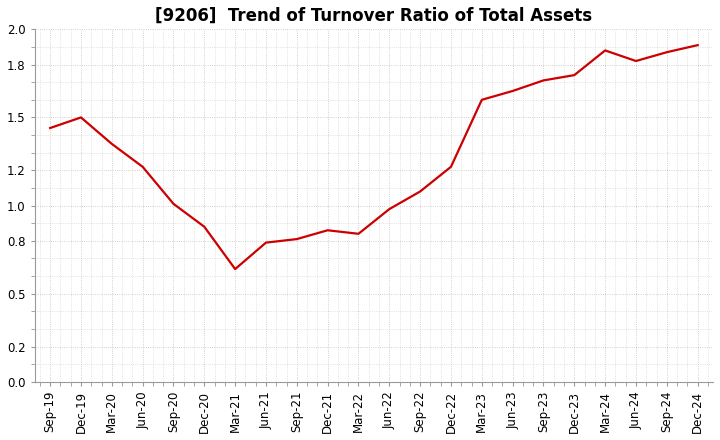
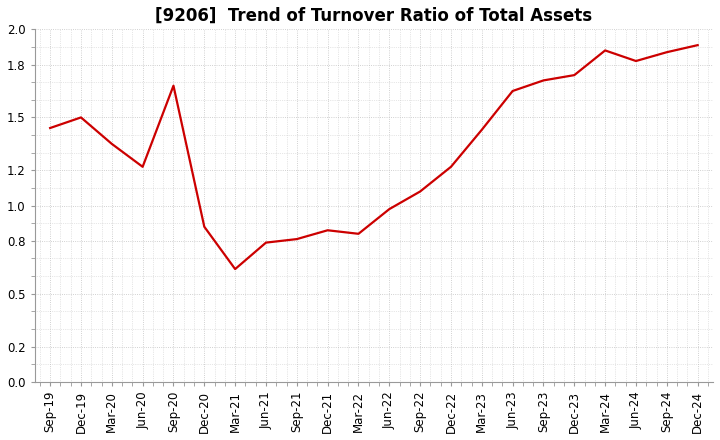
Sep-20: 1.01 -> 1.68
Mar-23: 1.60 -> 1.43
